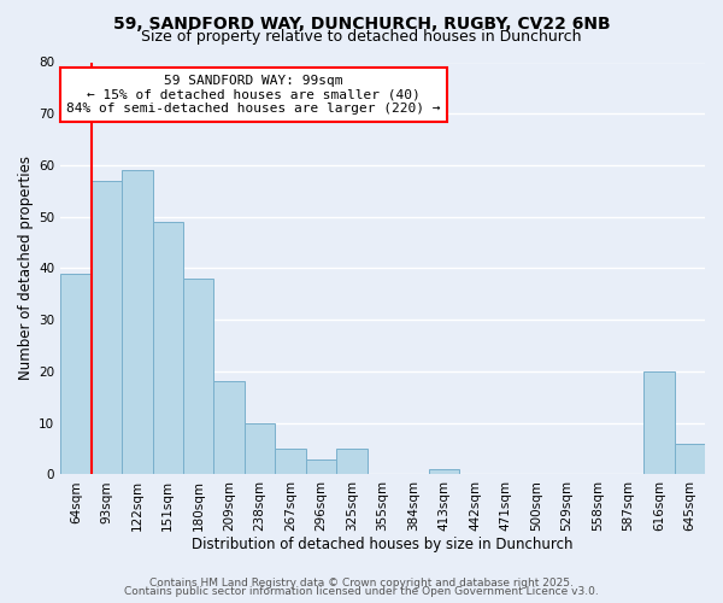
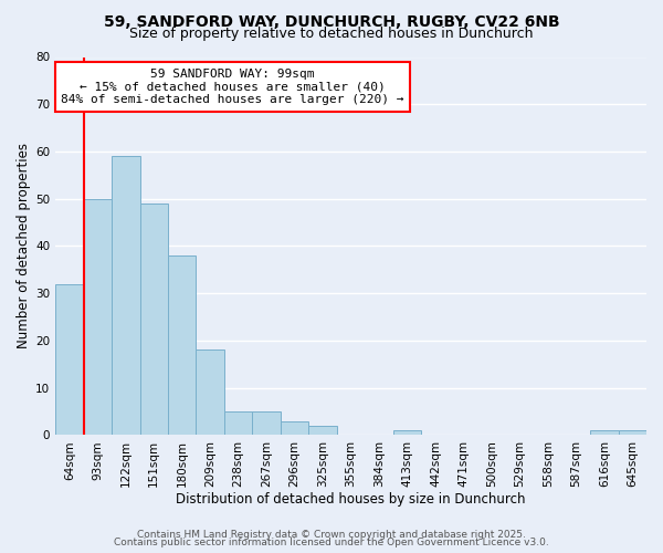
64sqm: 39 -> 32
93sqm: 57 -> 50
238sqm: 10 -> 5
325sqm: 5 -> 2
616sqm: 20 -> 1
645sqm: 6 -> 1
